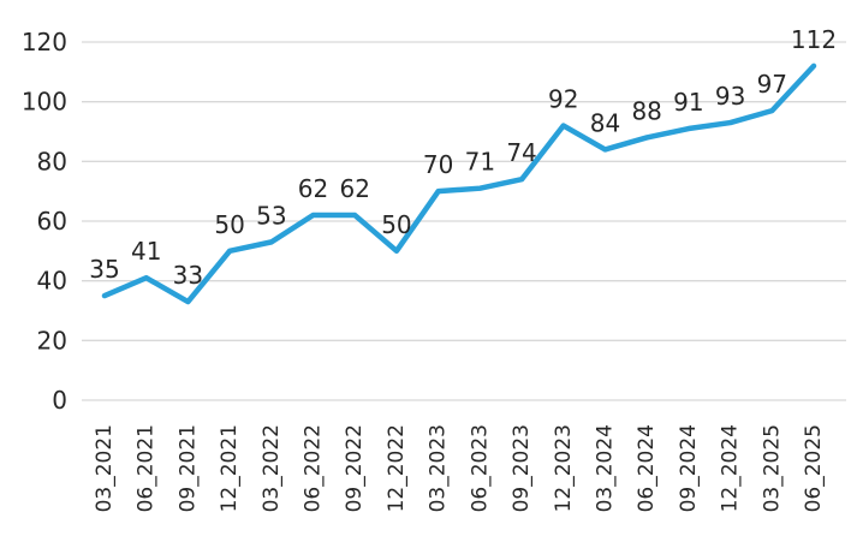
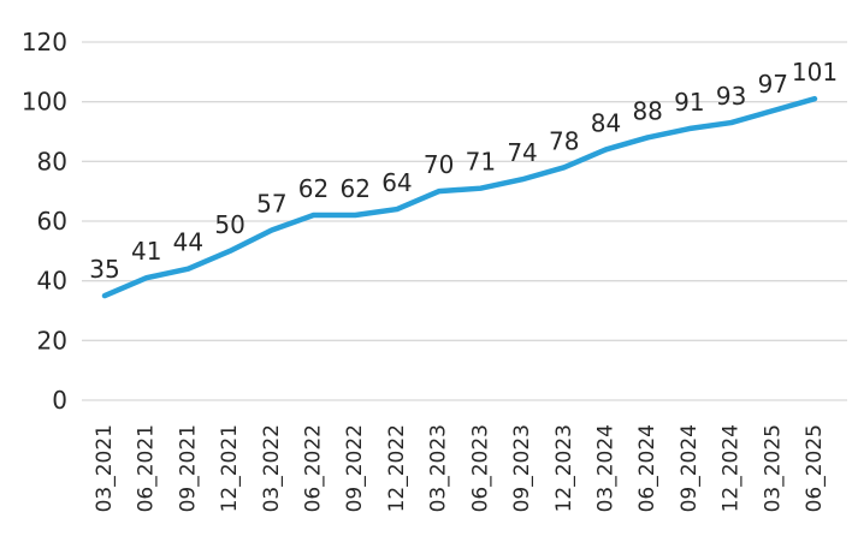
09_2021: 33 -> 44
03_2022: 53 -> 57
12_2022: 50 -> 64
12_2023: 92 -> 78
06_2025: 112 -> 101
